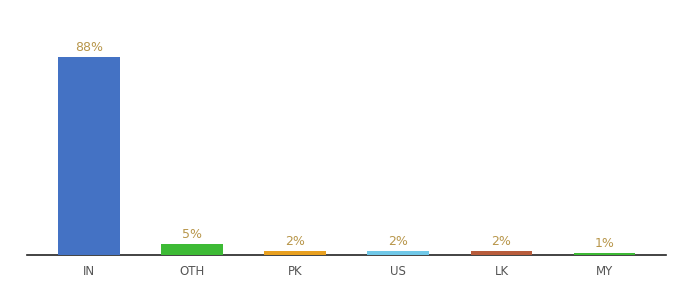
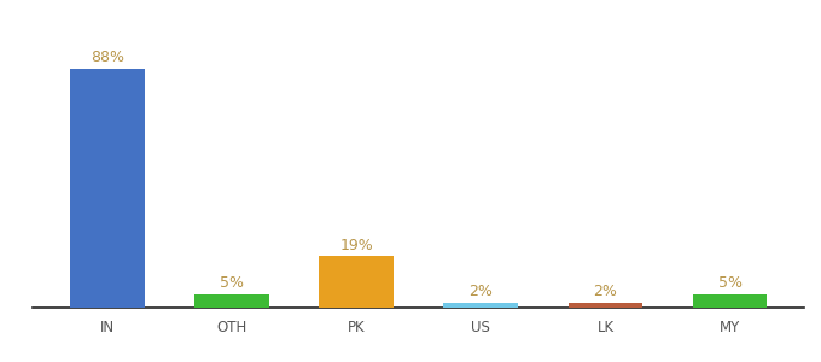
PK: 2% -> 19%
MY: 1% -> 5%
